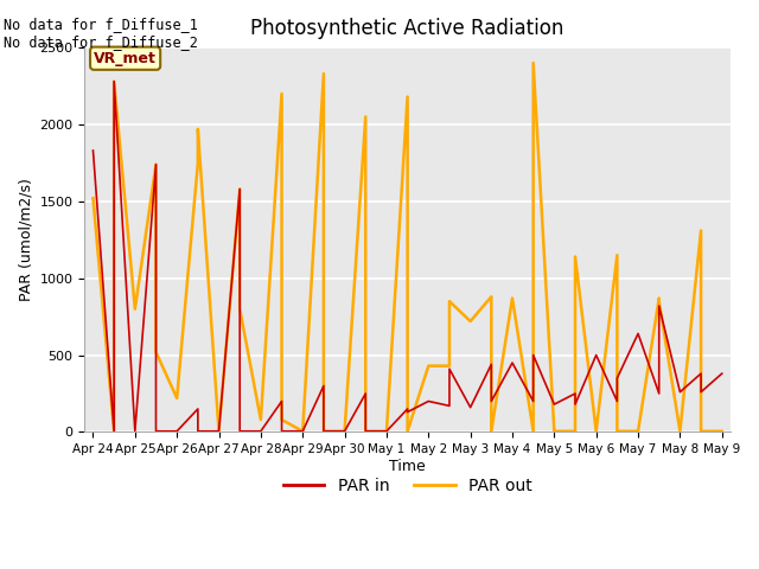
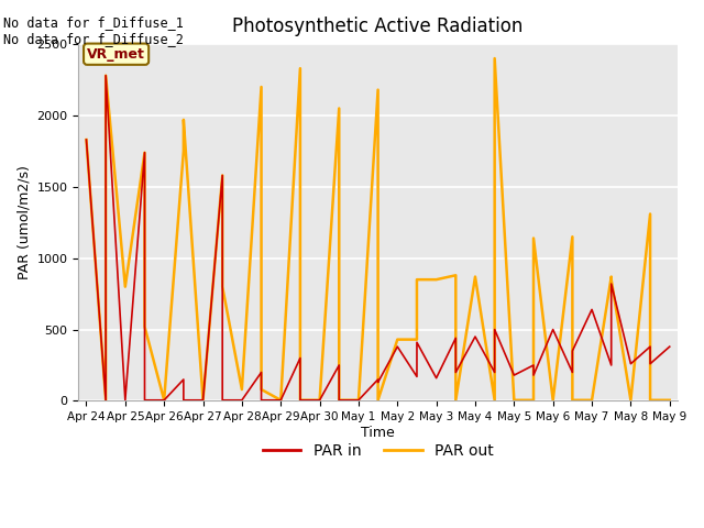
PAR out/Apr 24: 1520 -> 1830
PAR out/Apr 26: 220 -> 0
PAR in/May 2: 200 -> 380
PAR out/May 3: 720 -> 850
